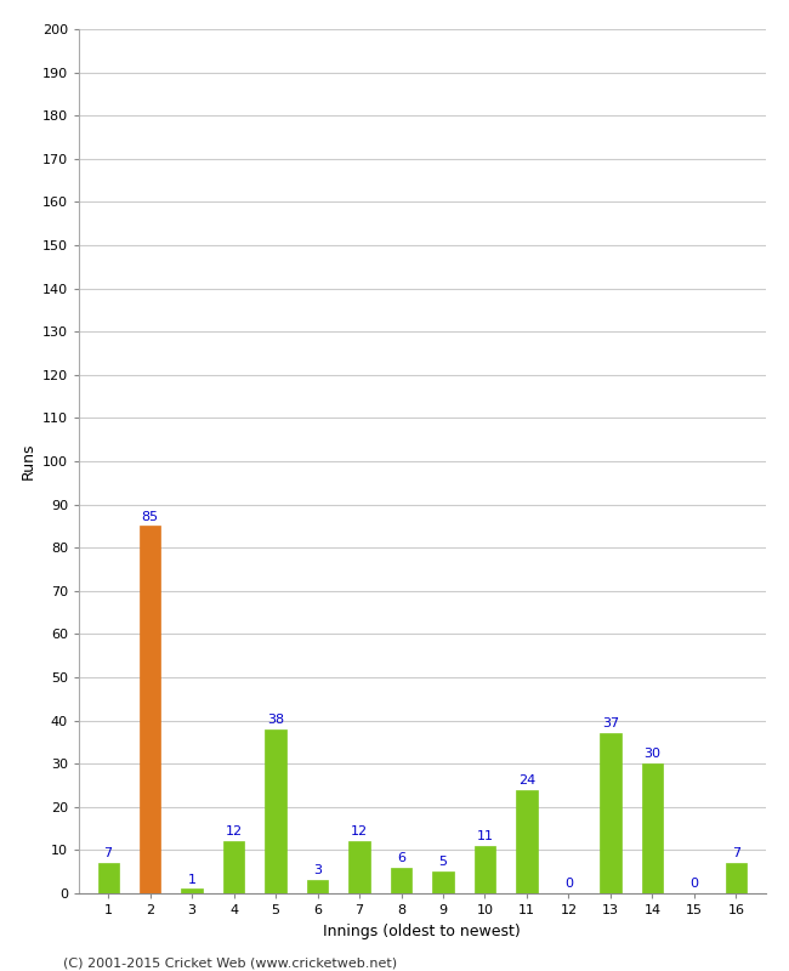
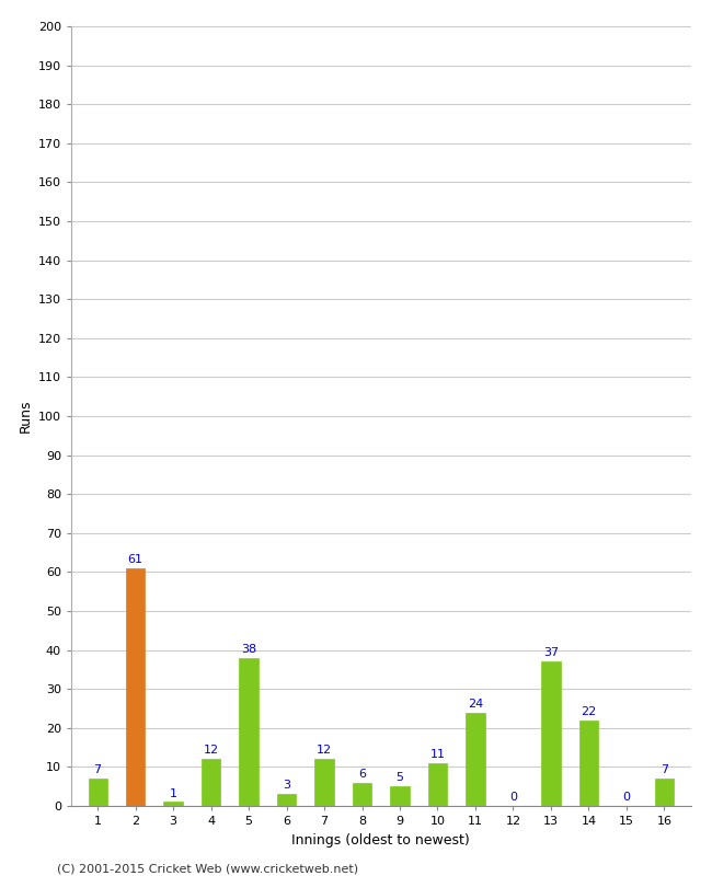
2: 85 -> 61
14: 30 -> 22
